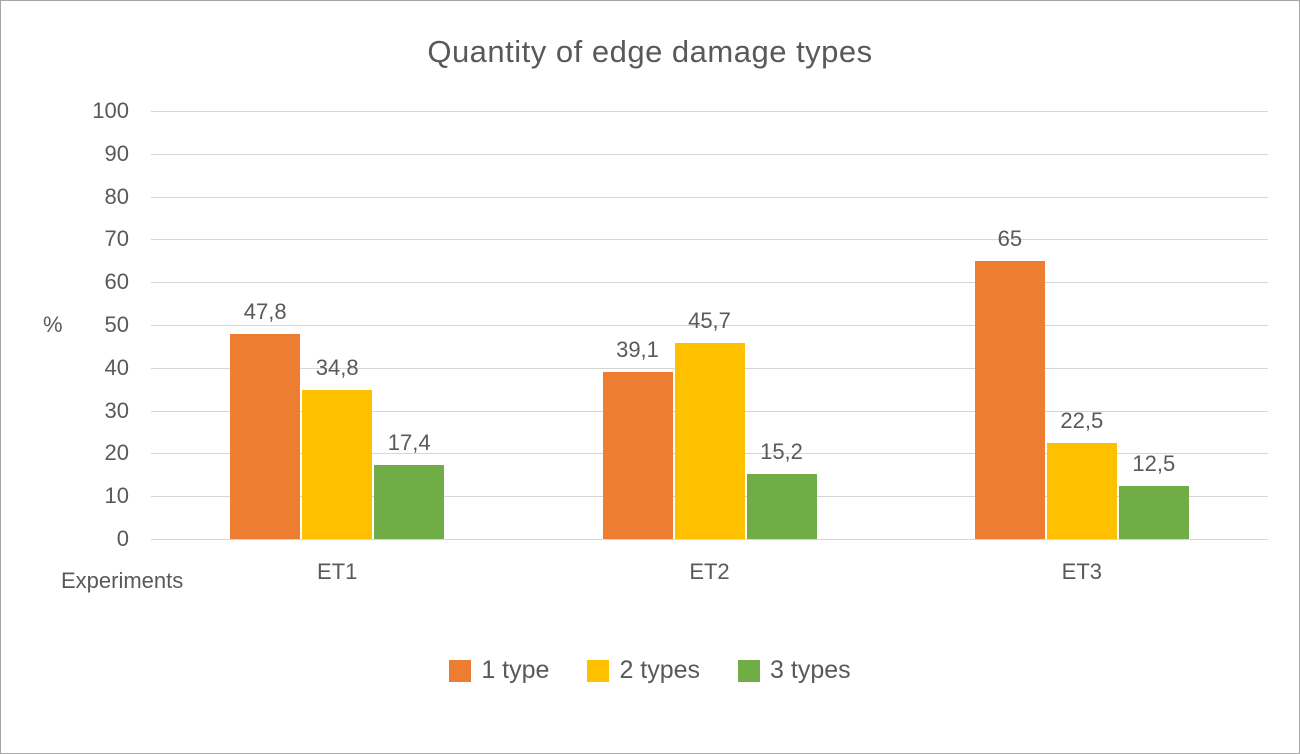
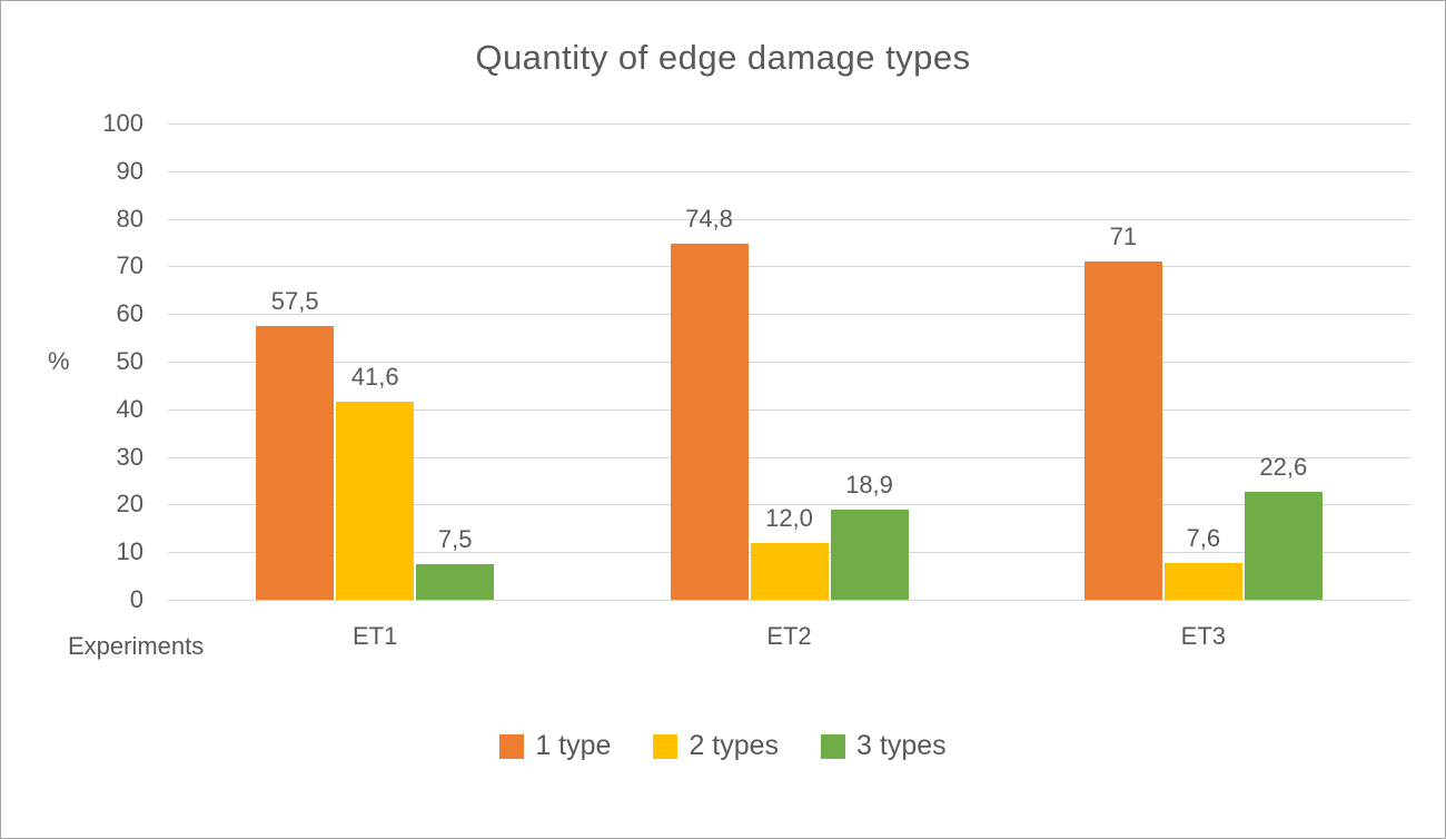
1 type/ET1: 47,8 -> 57,5
2 types/ET1: 34,8 -> 41,6
3 types/ET1: 17,4 -> 7,5
1 type/ET2: 39,1 -> 74,8
2 types/ET2: 45,7 -> 12,0
3 types/ET2: 15,2 -> 18,9
1 type/ET3: 65 -> 71
2 types/ET3: 22,5 -> 7,6
3 types/ET3: 12,5 -> 22,6
